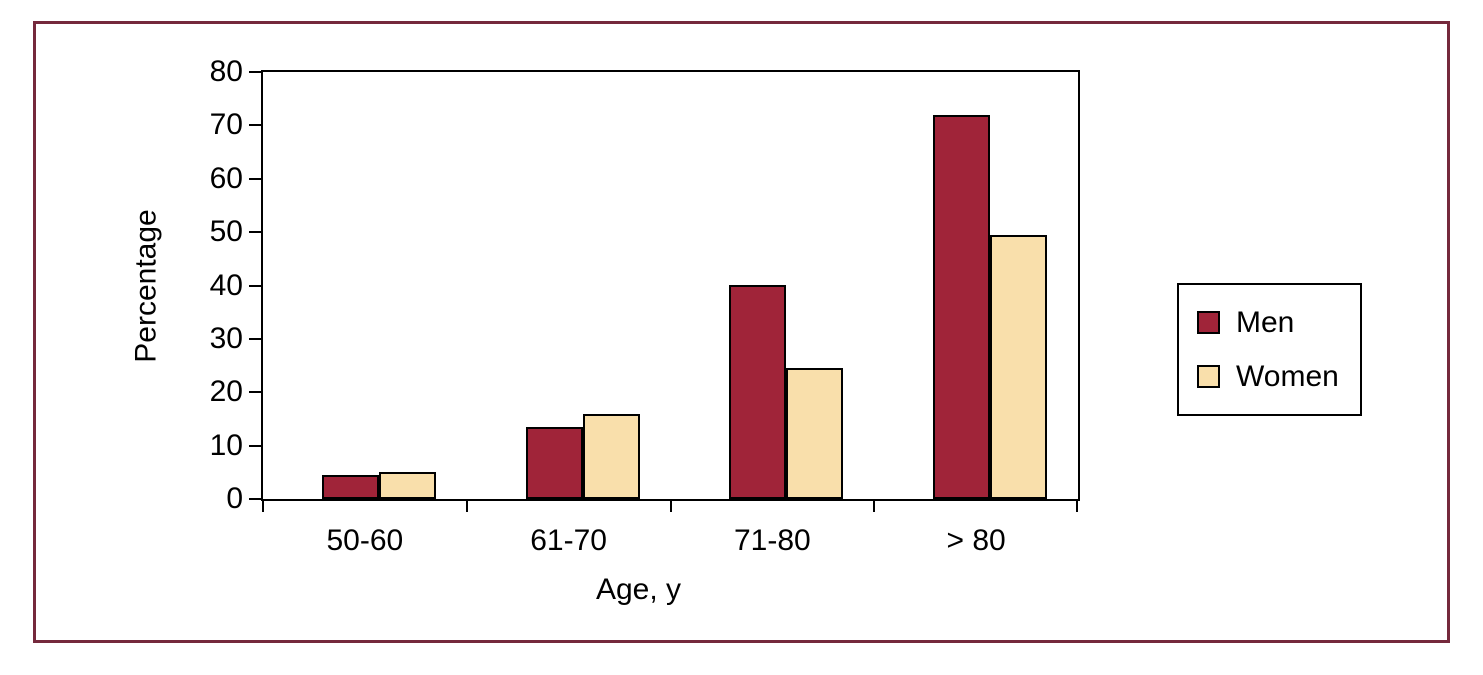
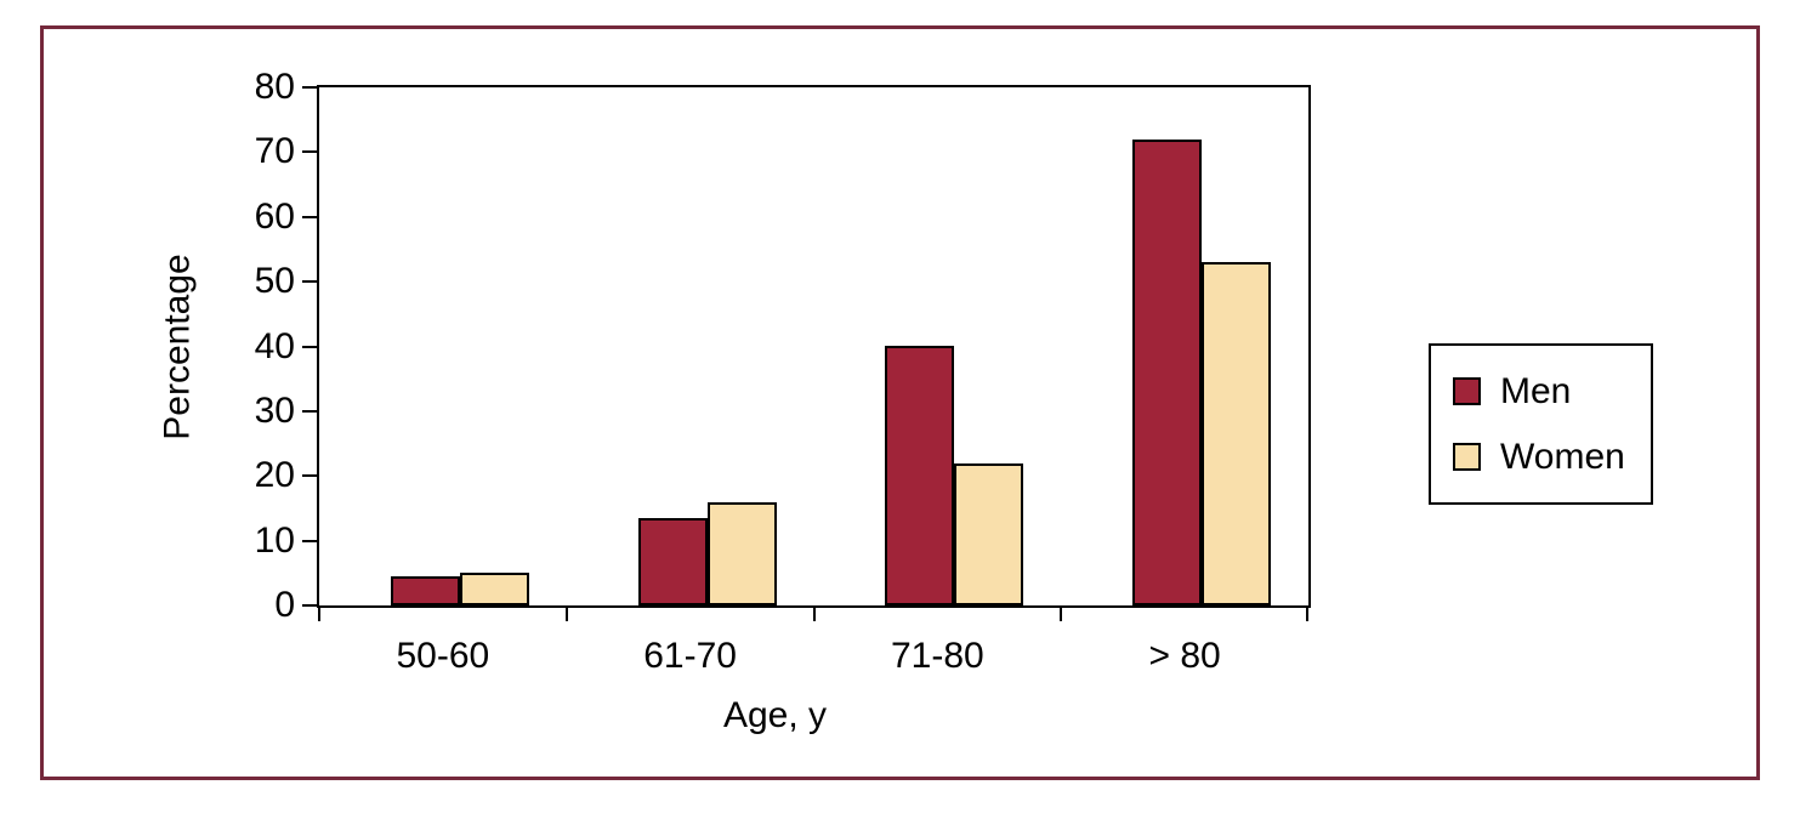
Women/71-80: 24 -> 22
Women/> 80: 50 -> 53
